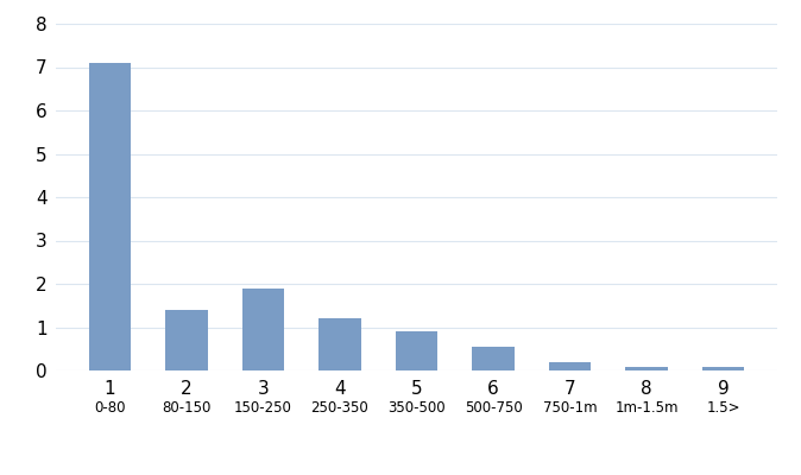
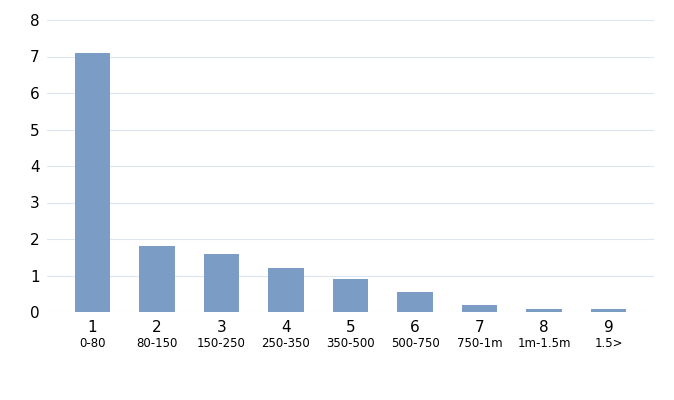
2: 1.40 -> 1.80
3: 1.90 -> 1.60
